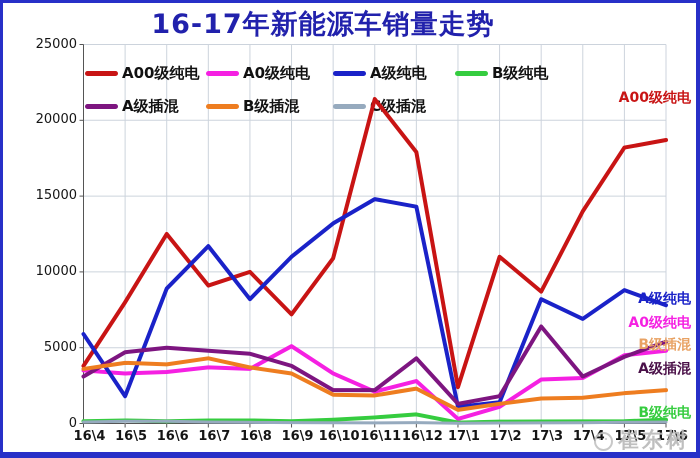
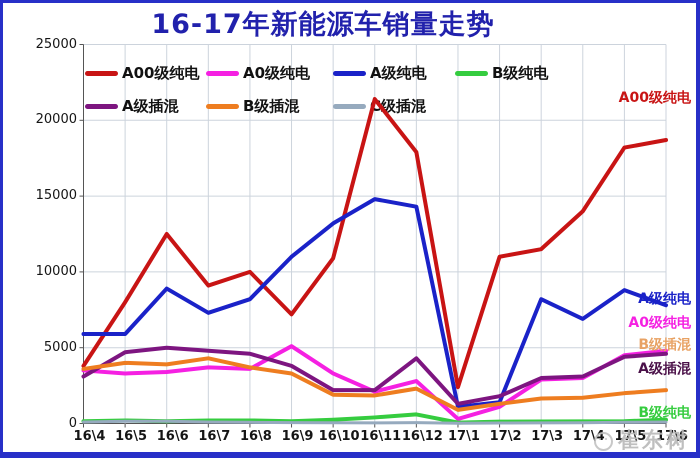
A级纯电/16\5: 1800 -> 5900
A级纯电/16\7: 11700 -> 7300
A00级纯电/17\3: 8700 -> 11500
A级插混/17\3: 6400 -> 3000
A级插混/17\6: 5400 -> 4600
